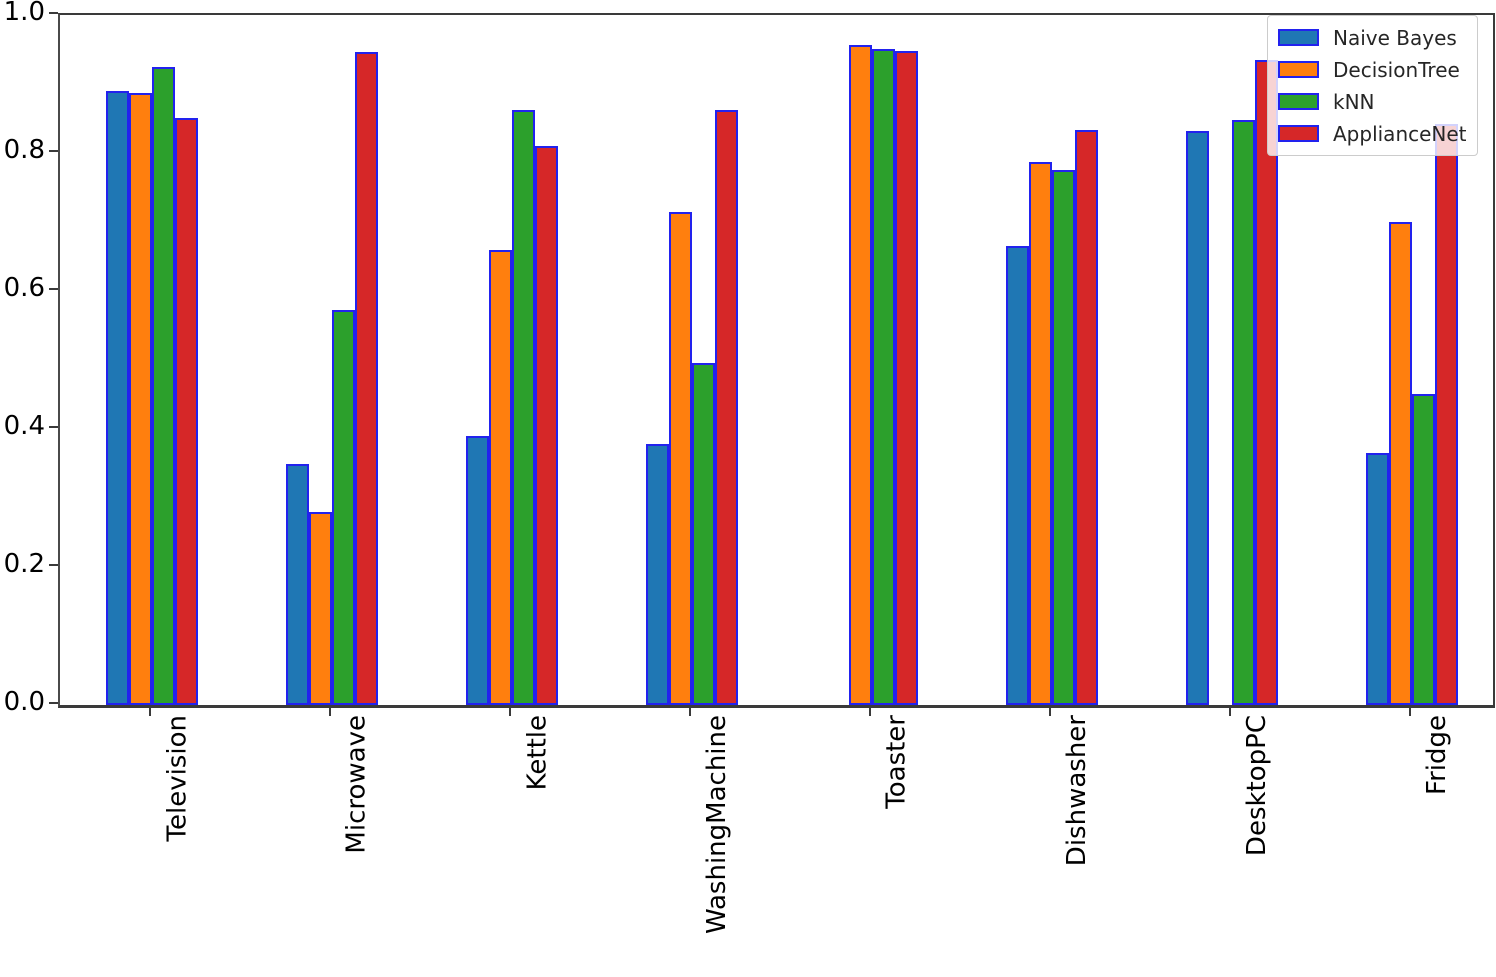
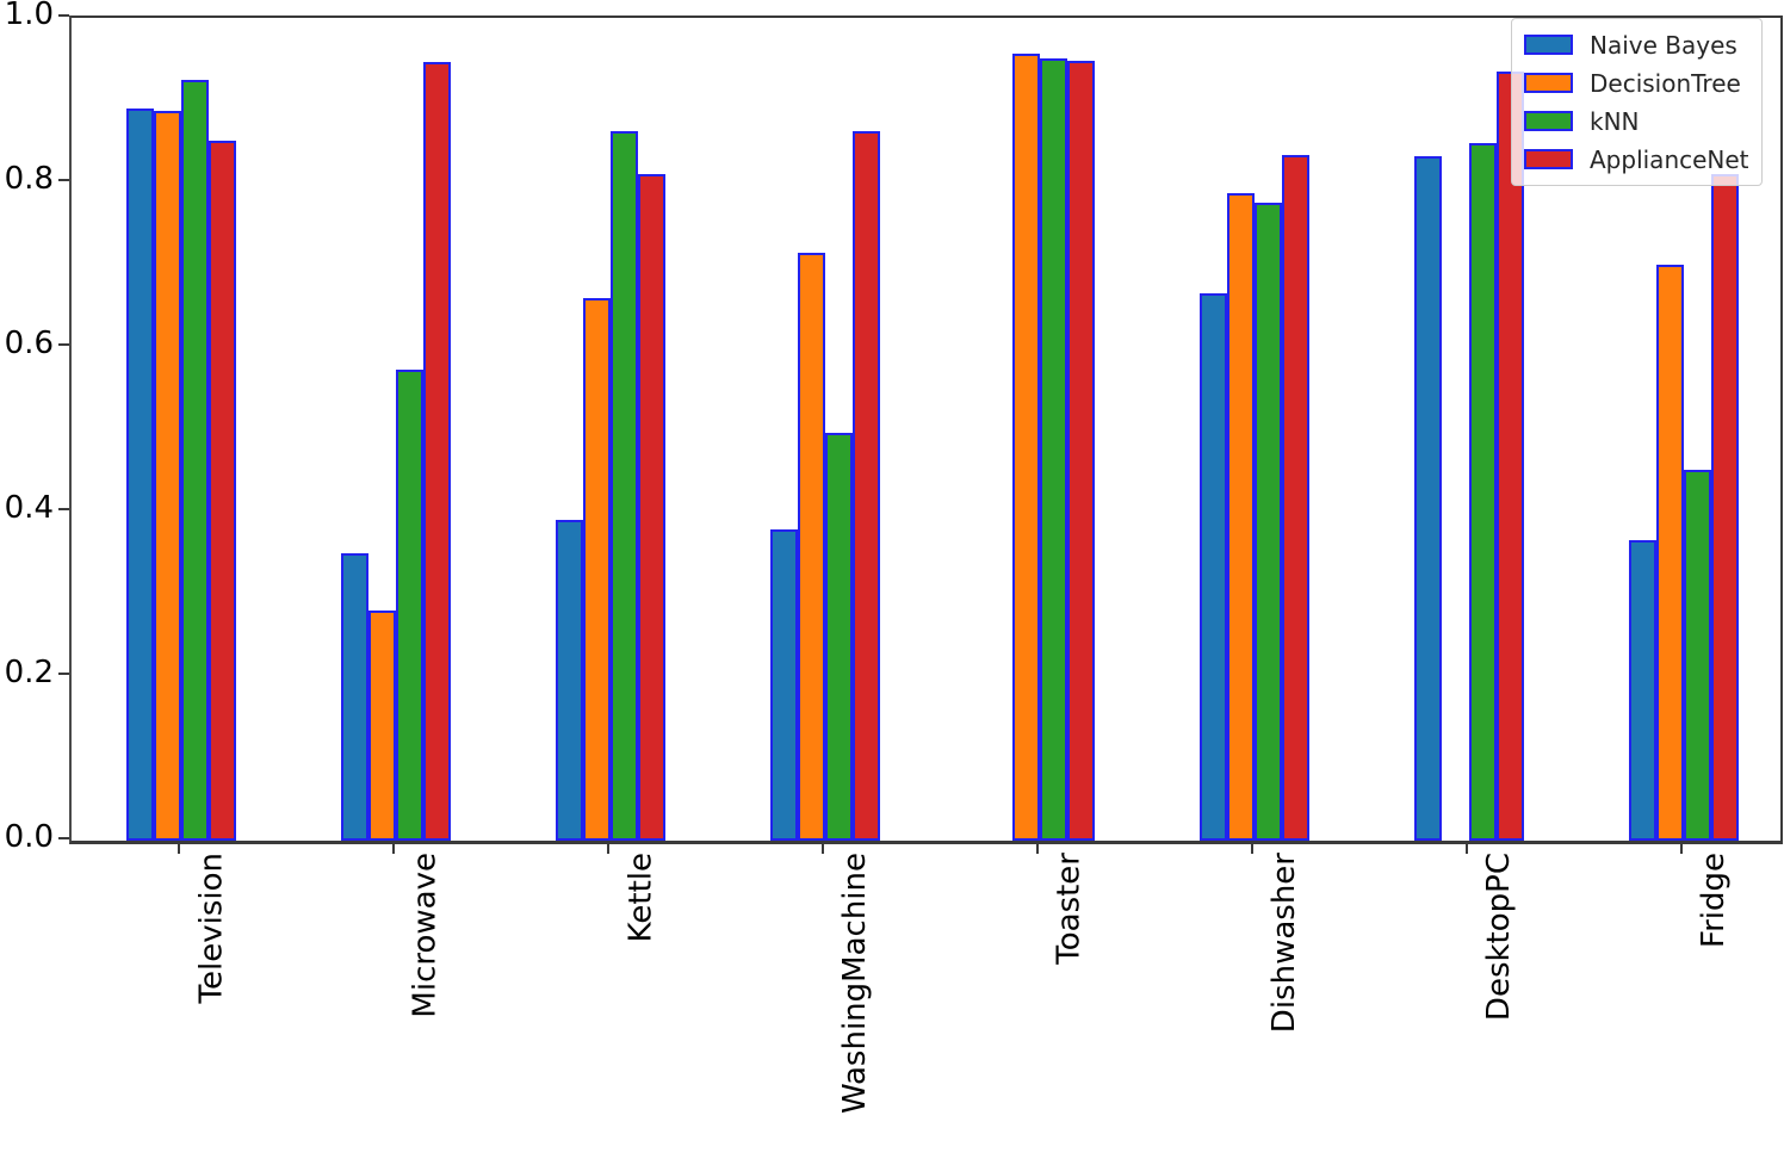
ApplianceNet/Fridge: 0.84 -> 0.81
